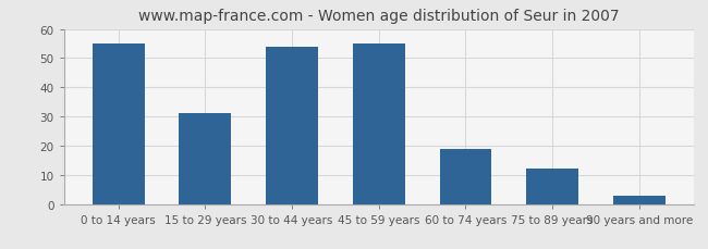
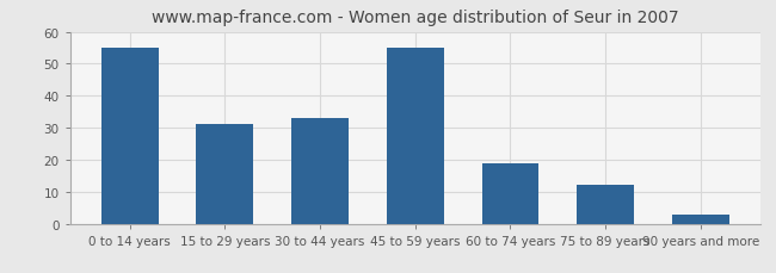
30 to 44 years: 54 -> 33
